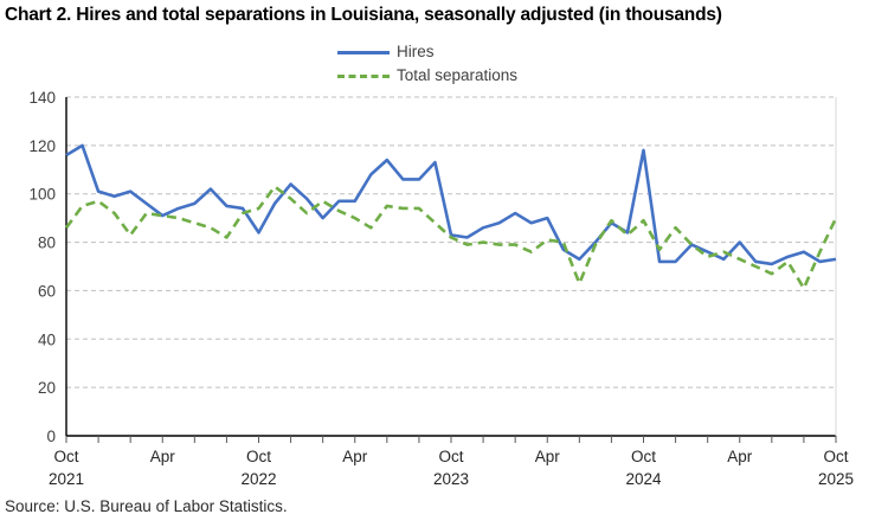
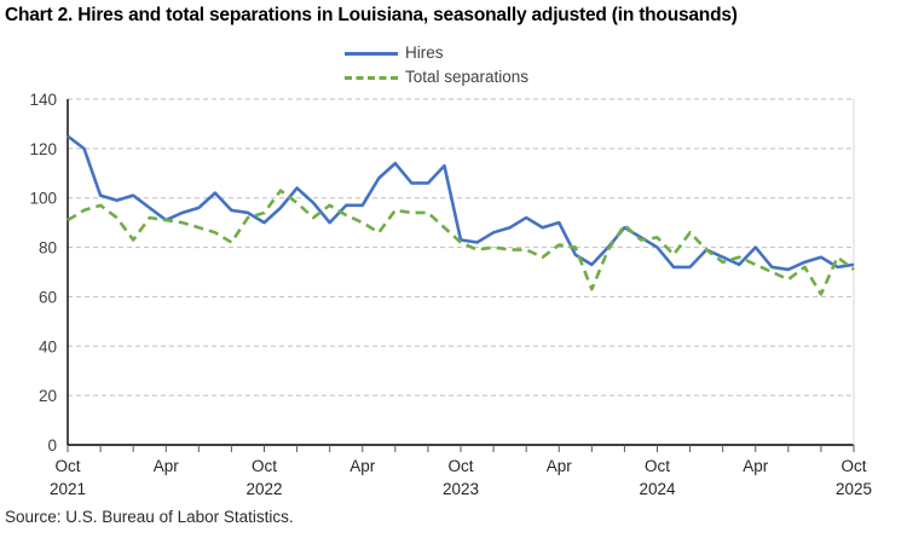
Hires/Oct 2021: 116 -> 125
Total separations/Oct 2021: 86 -> 91
Hires/Oct 2022: 84 -> 90
Hires/Oct 2024: 118 -> 80
Total separations/Oct 2024: 89 -> 84
Total separations/Oct 2025: 90 -> 71
